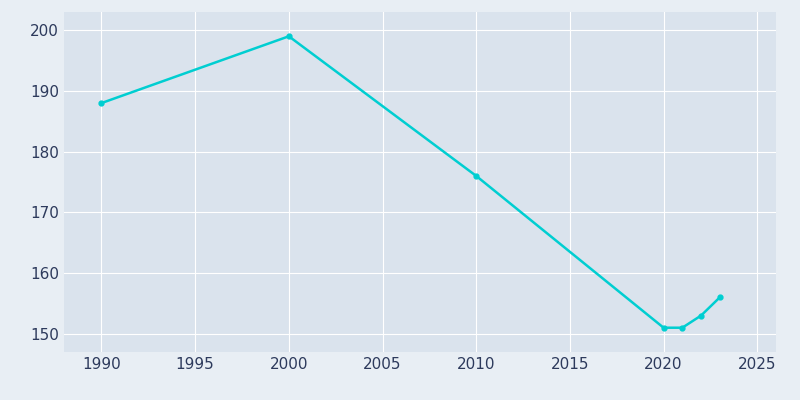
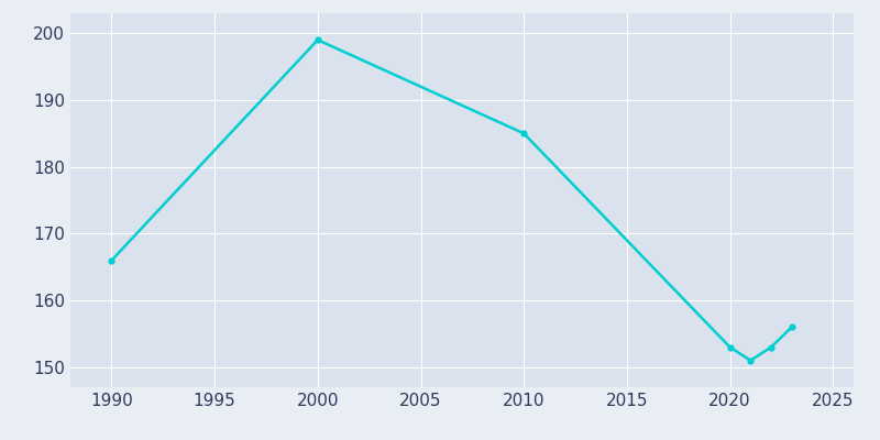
1990: 188 -> 166
2010: 176 -> 185
2020: 151 -> 153
